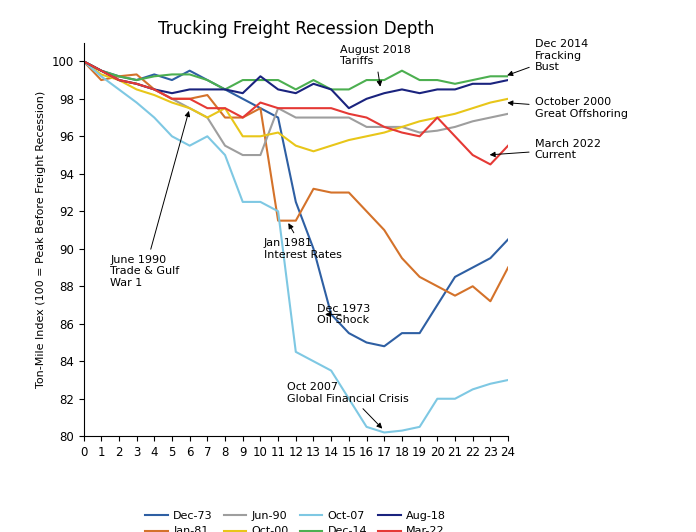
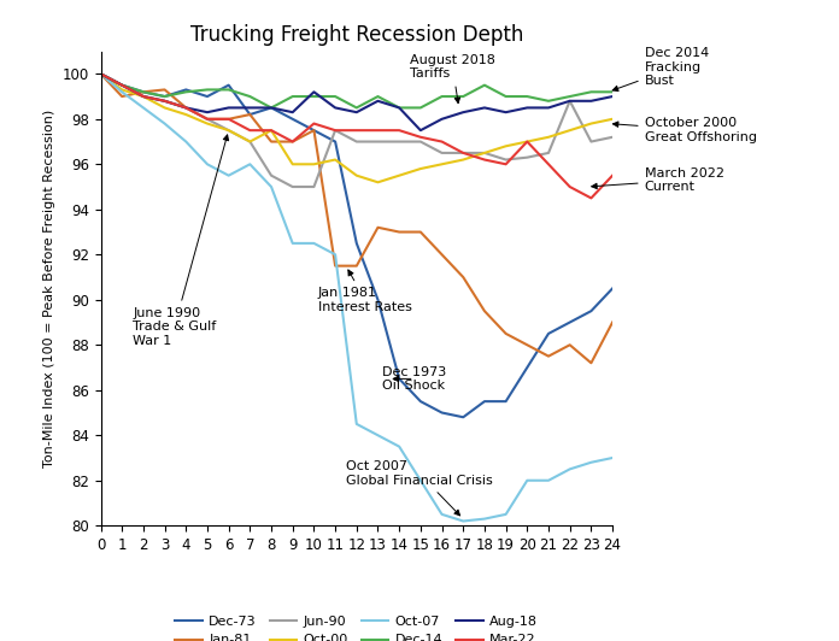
Dec-73/7: 99.0 -> 98.2
Jun-90/22: 96.8 -> 98.8
